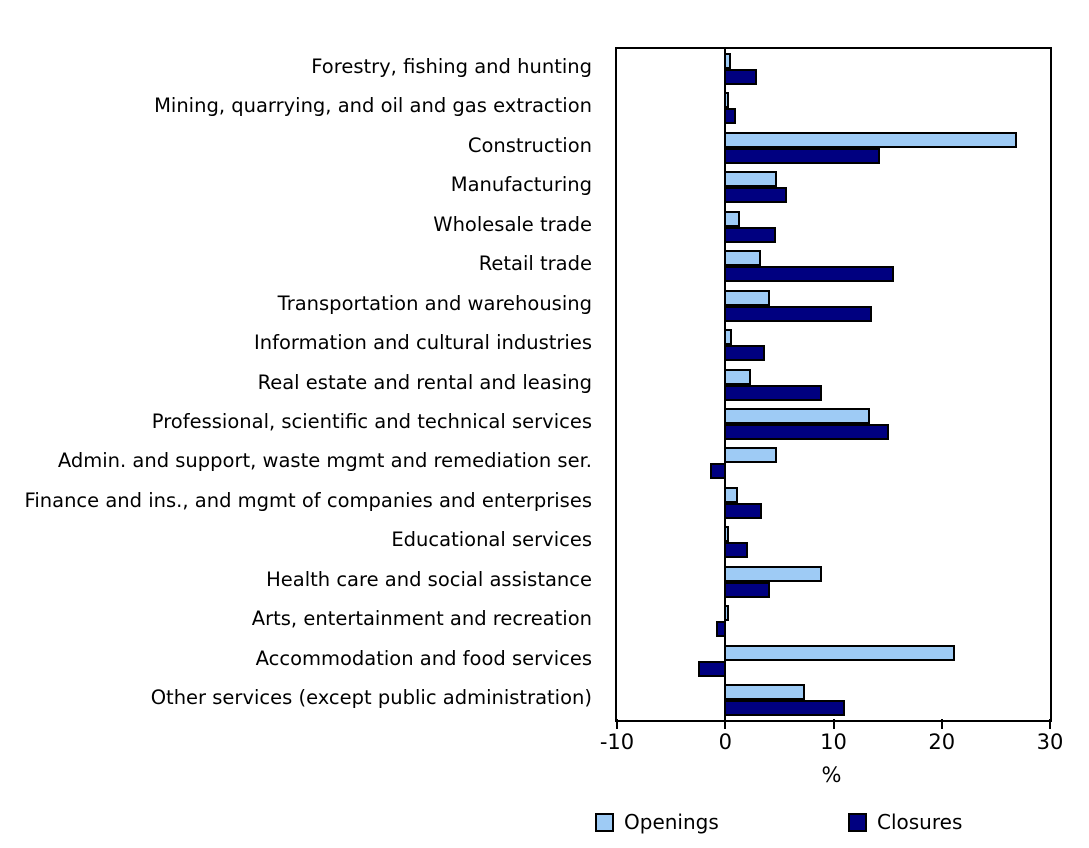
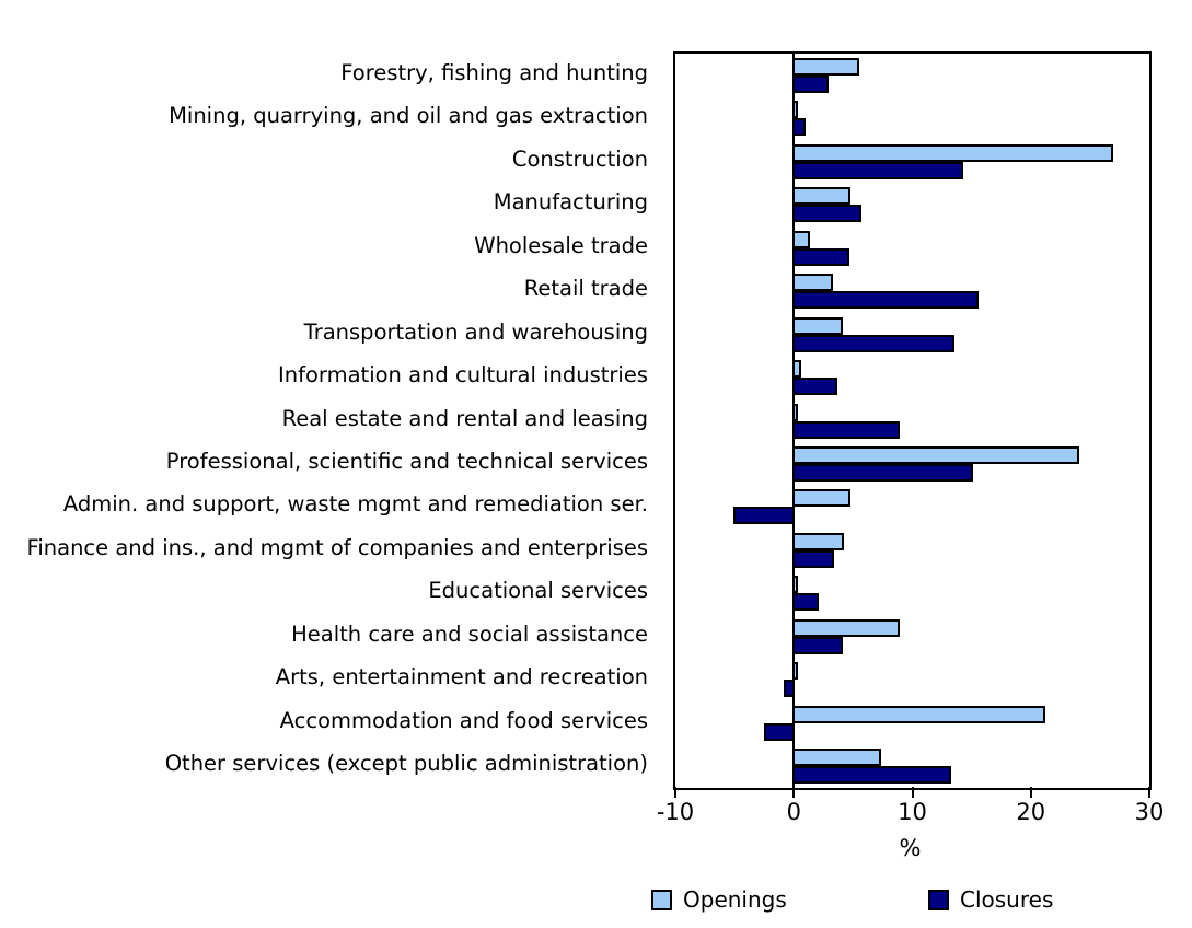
Openings/Forestry, fishing and hunting: 0.4 -> 5.4
Openings/Real estate and rental and leasing: 2.3 -> 0.3
Openings/Professional, scientific and technical services: 13.3 -> 24.0
Closures/Admin. and support, waste mgmt and remediation ser.: -1.3 -> -5.0
Openings/Finance and ins., and mgmt of companies and enterprises: 1.1 -> 4.1
Closures/Other services (except public administration): 11.0 -> 13.2
